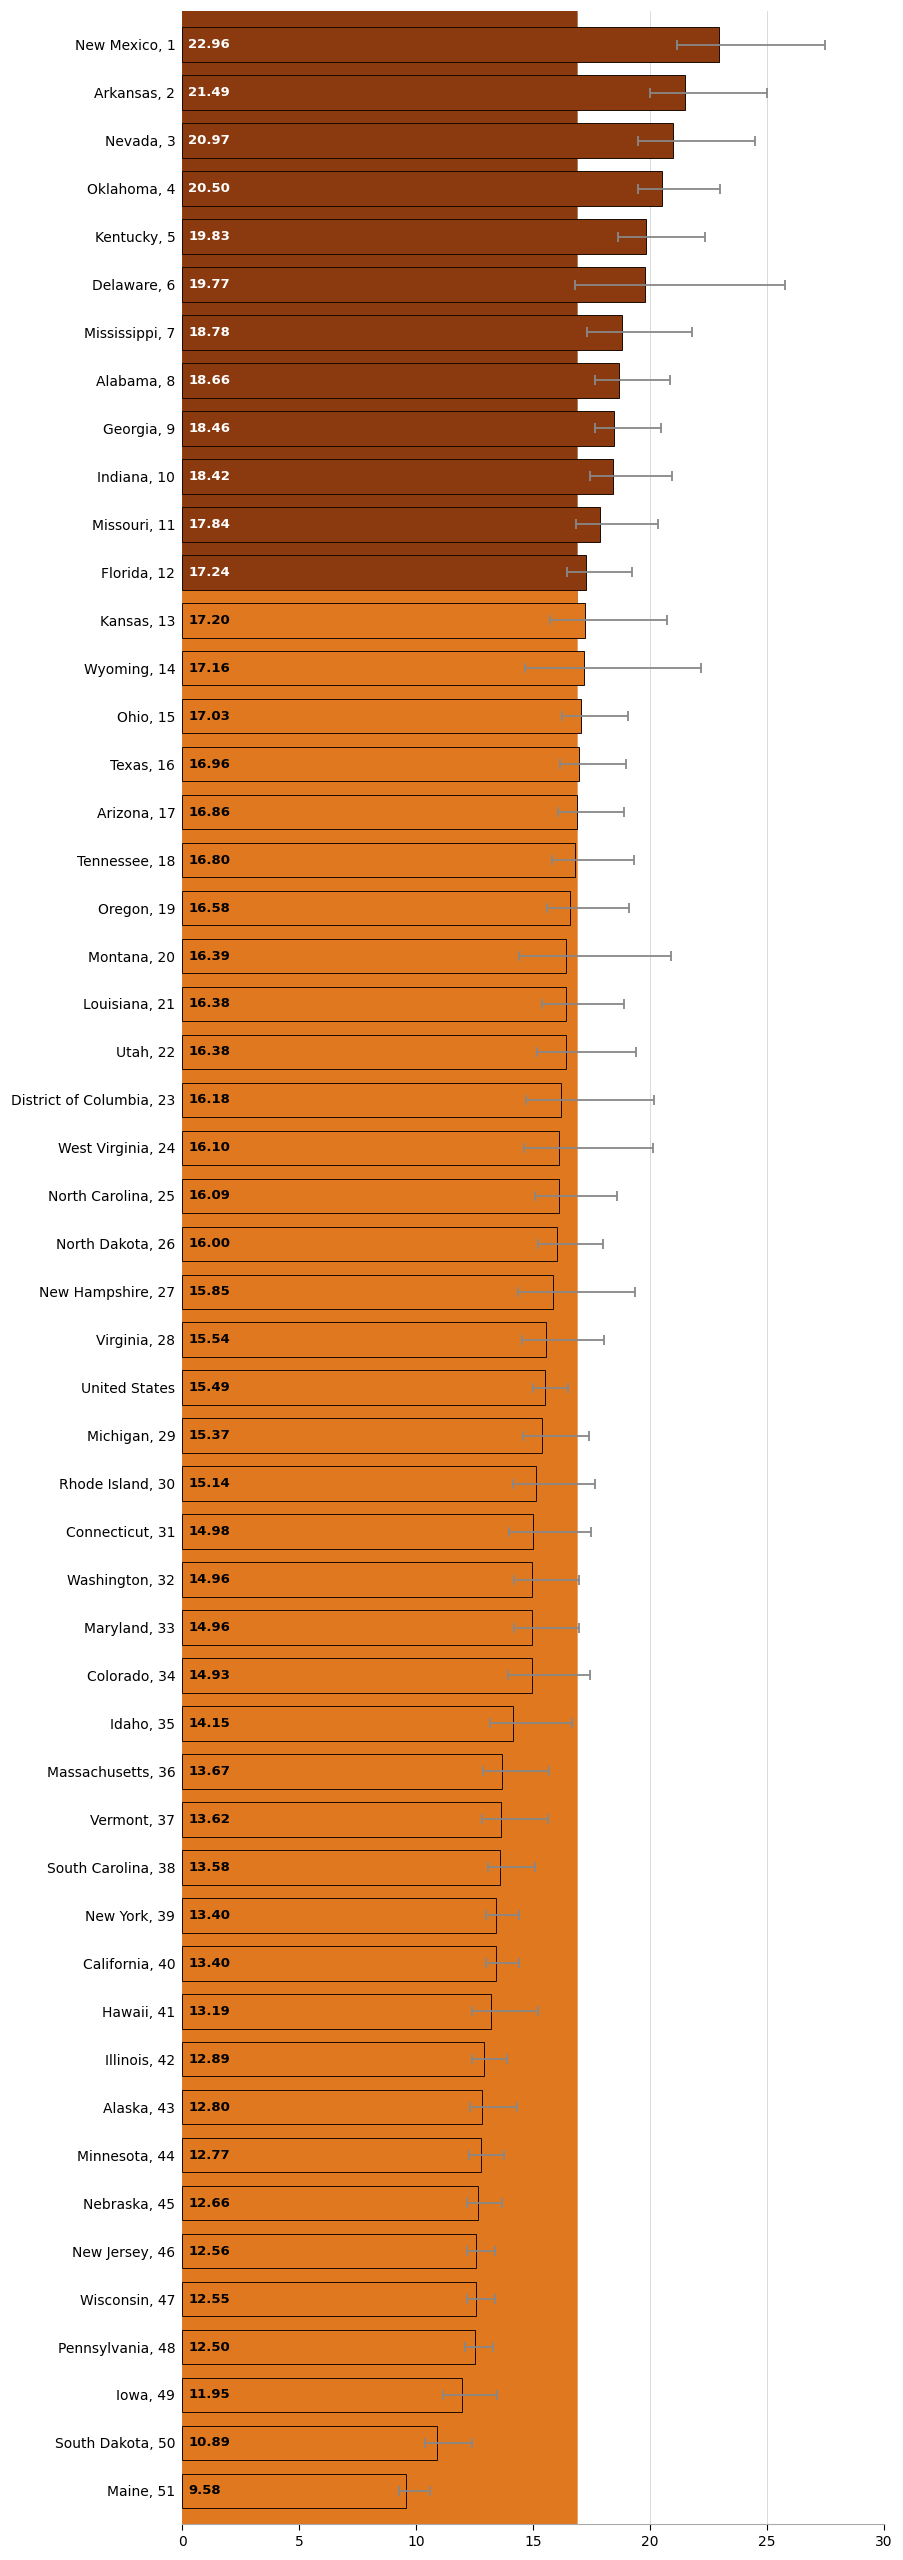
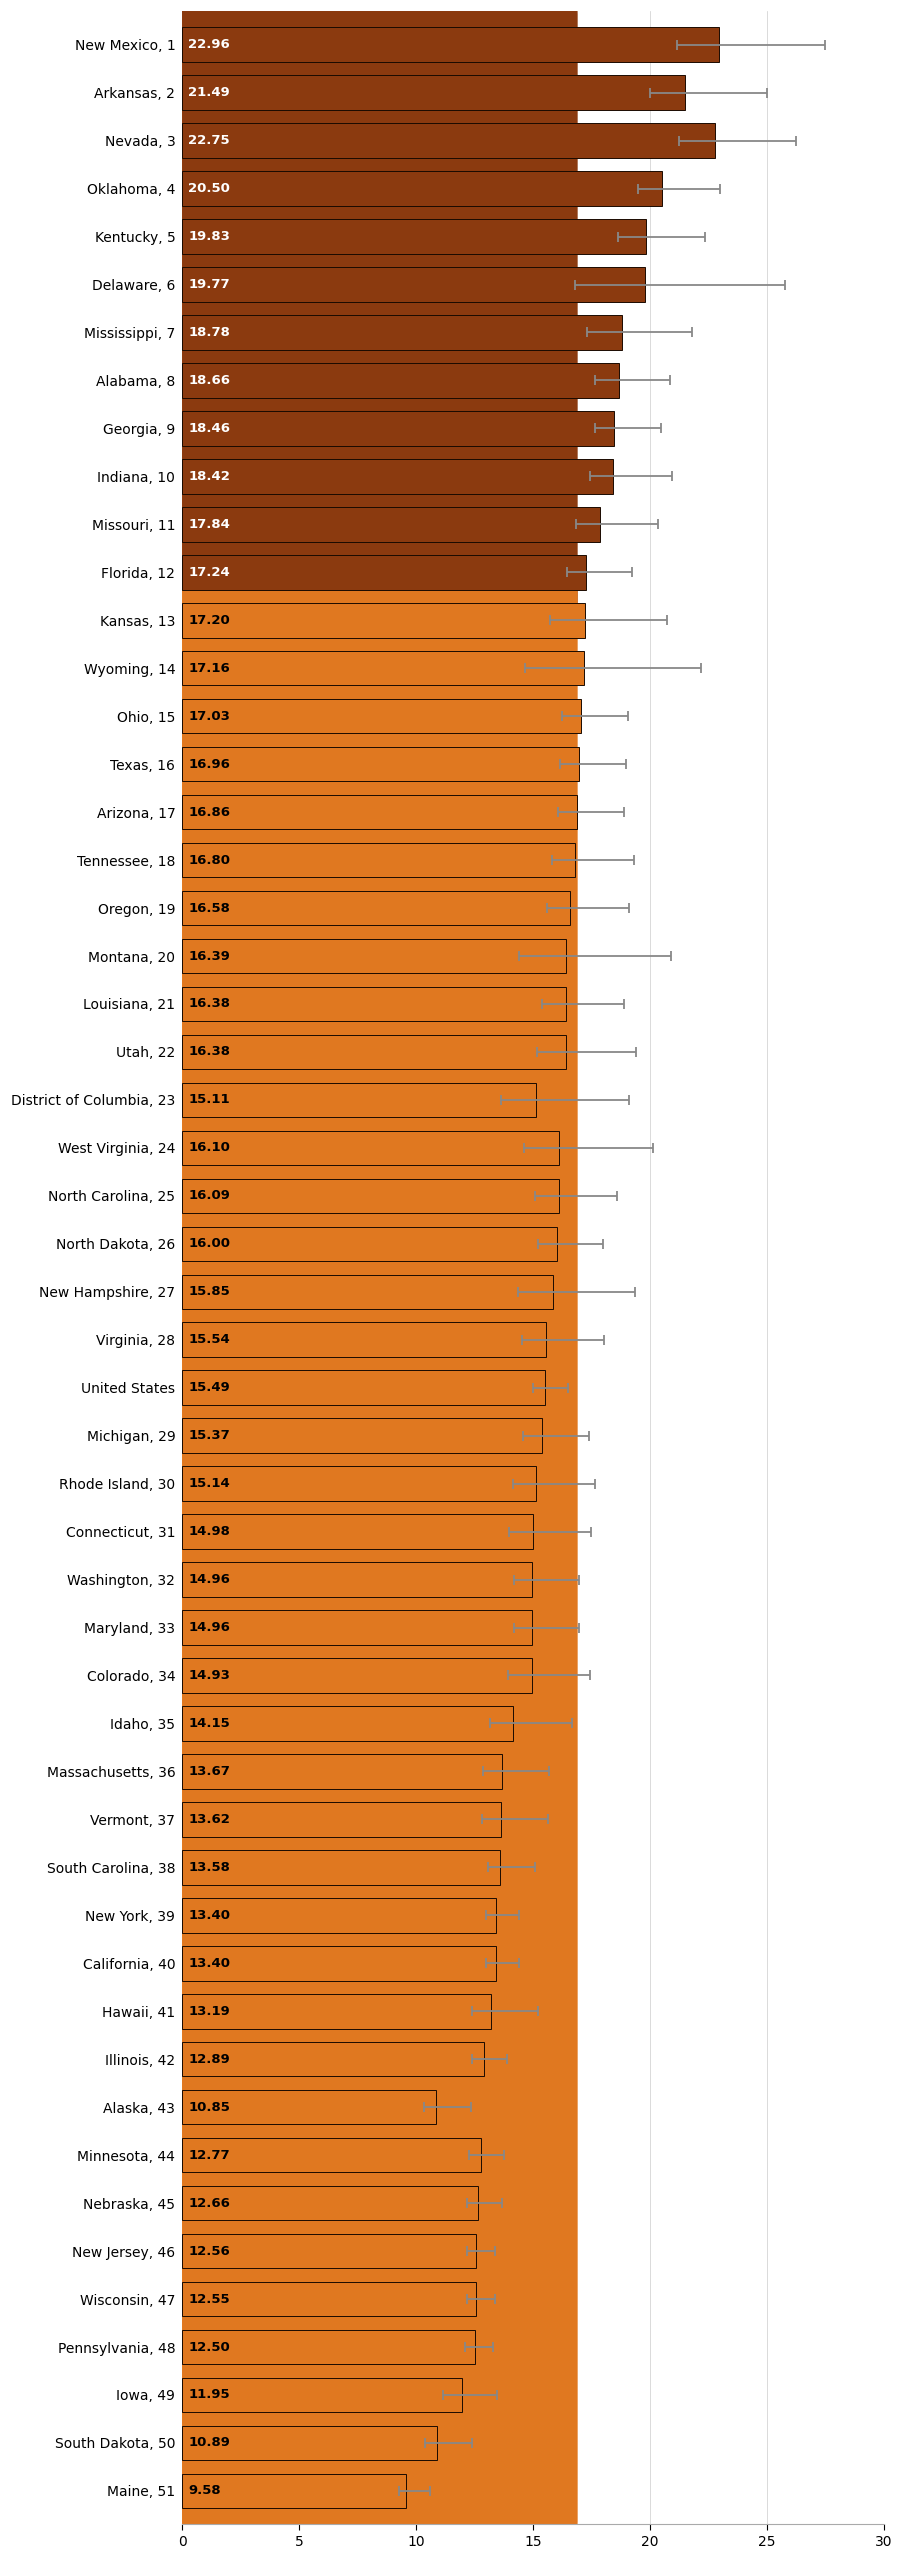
Nevada, 3: 20.97 -> 22.75
District of Columbia, 23: 16.18 -> 15.11
Alaska, 43: 12.80 -> 10.85
